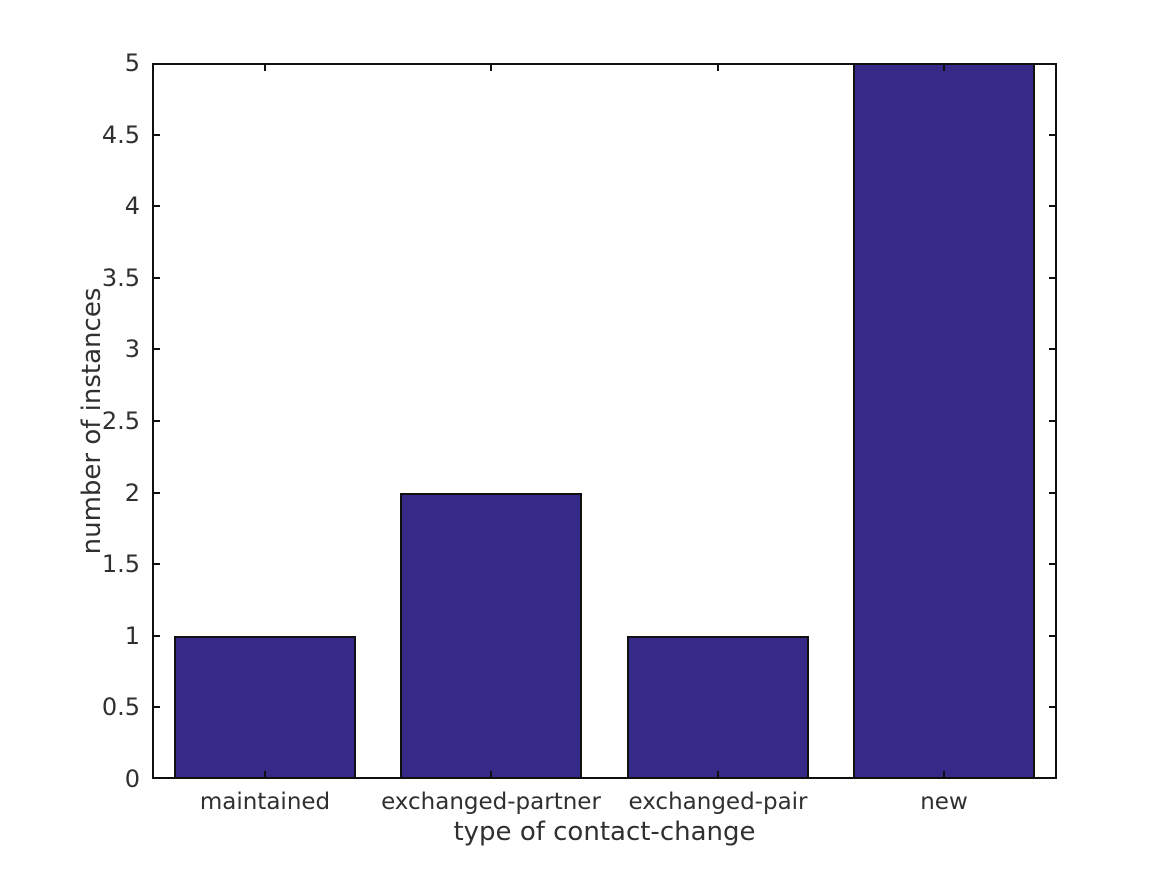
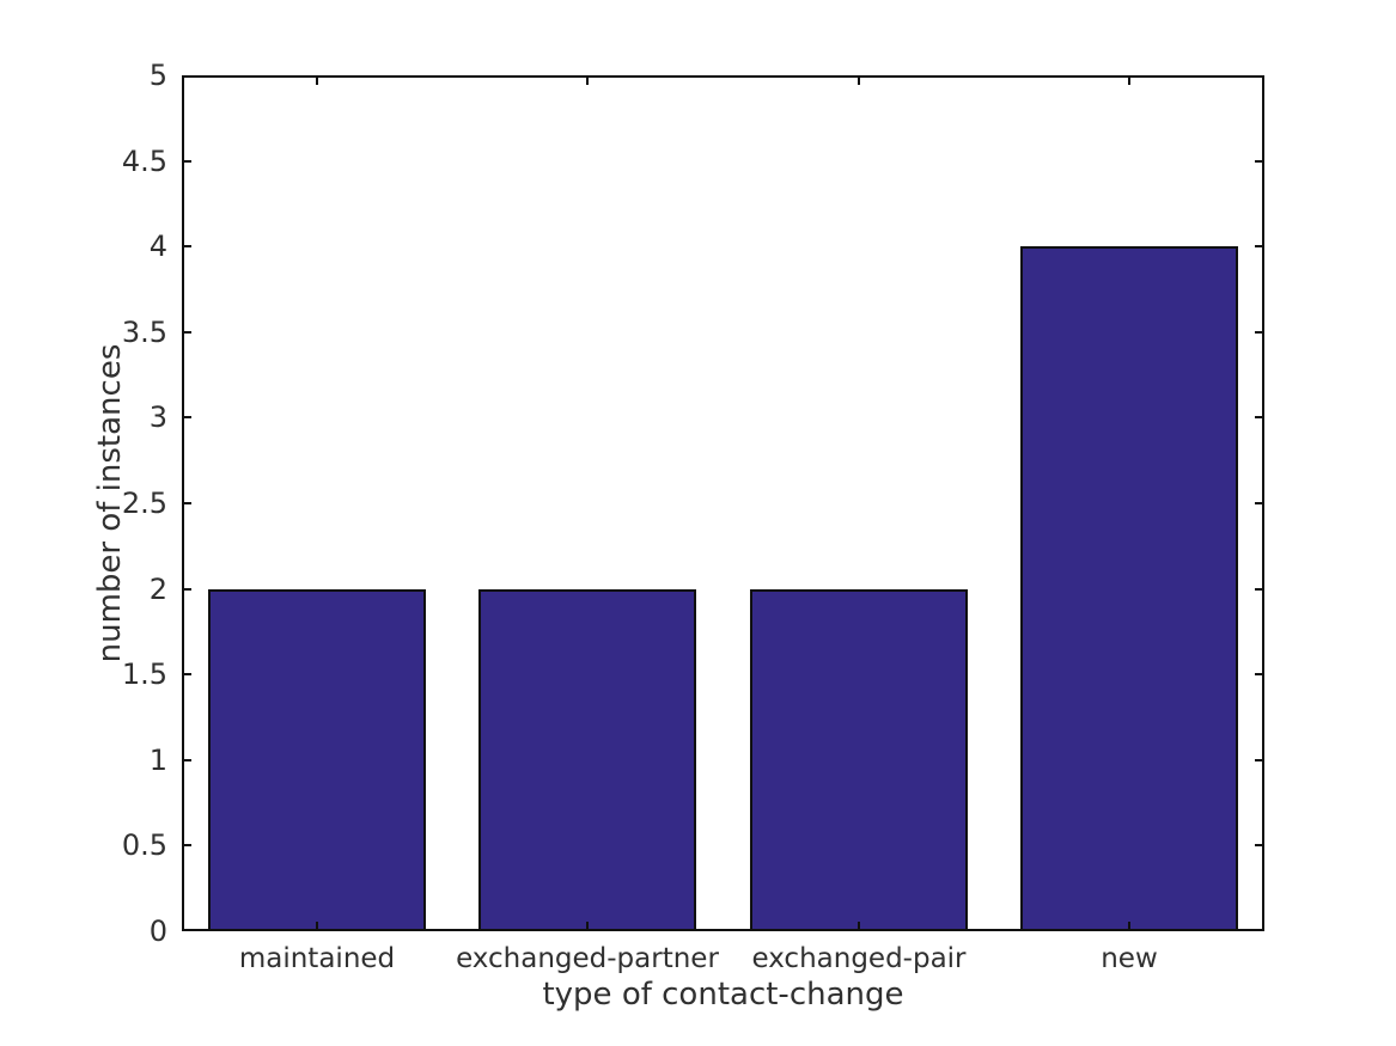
maintained: 1 -> 2
exchanged-pair: 1 -> 2
new: 5 -> 4
